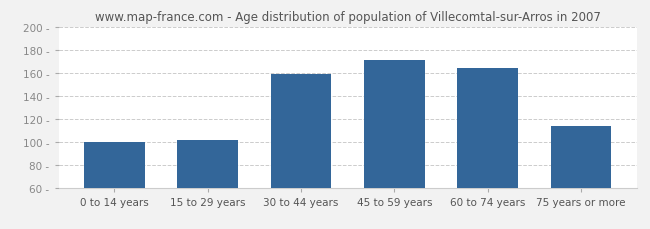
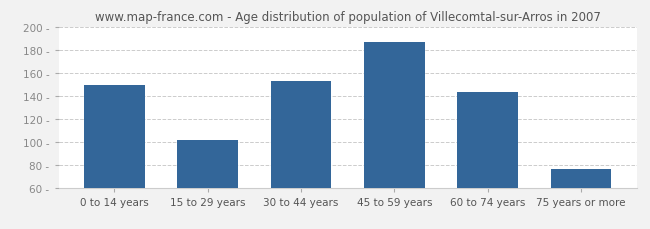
0 to 14 years: 100 - -> 149 -
30 to 44 years: 159 - -> 153 -
45 to 59 years: 171 - -> 187 -
60 to 74 years: 164 - -> 143 -
75 years or more: 114 - -> 76 -
